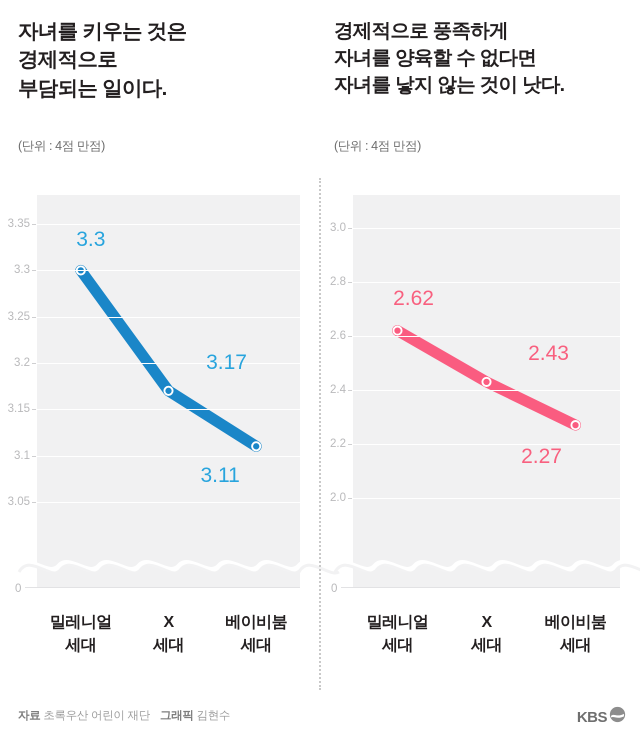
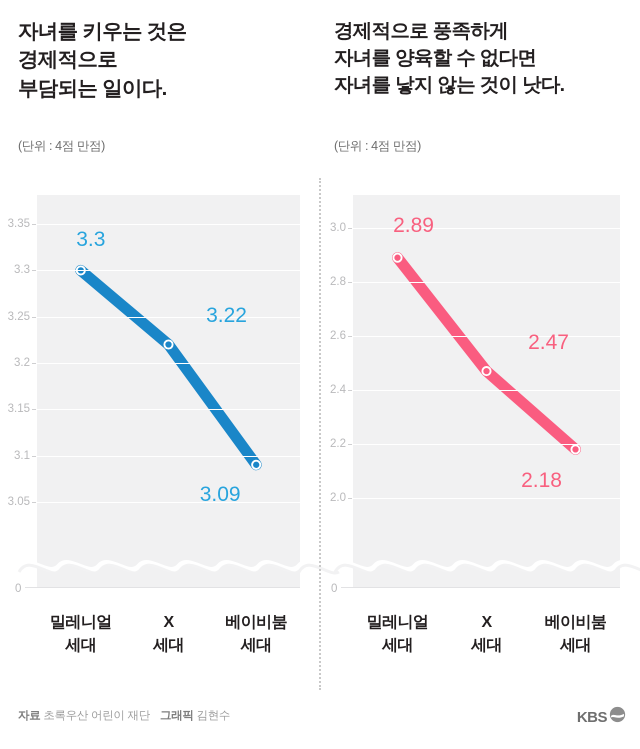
자녀를 키우는 것은 경제적으로 부담되는 일이다./X 세대: 3.17 -> 3.22
자녀를 키우는 것은 경제적으로 부담되는 일이다./베이비붐 세대: 3.11 -> 3.09
경제적으로 풍족하게 자녀를 양육할 수 없다면 자녀를 낳지 않는 것이 낫다./밀레니얼 세대: 2.62 -> 2.89
경제적으로 풍족하게 자녀를 양육할 수 없다면 자녀를 낳지 않는 것이 낫다./X 세대: 2.43 -> 2.47
경제적으로 풍족하게 자녀를 양육할 수 없다면 자녀를 낳지 않는 것이 낫다./베이비붐 세대: 2.27 -> 2.18
